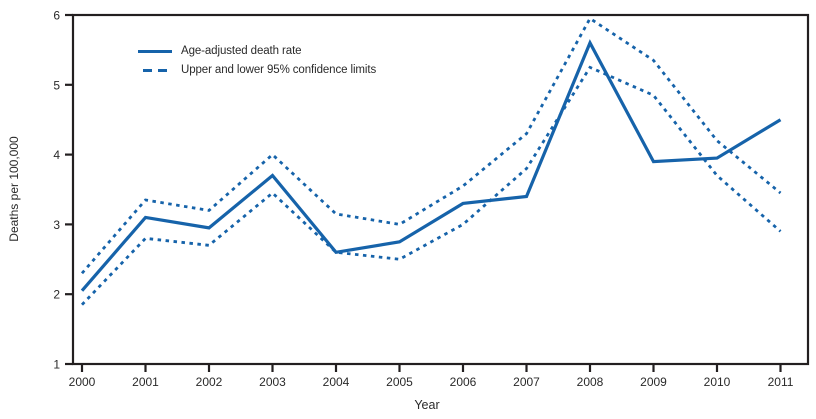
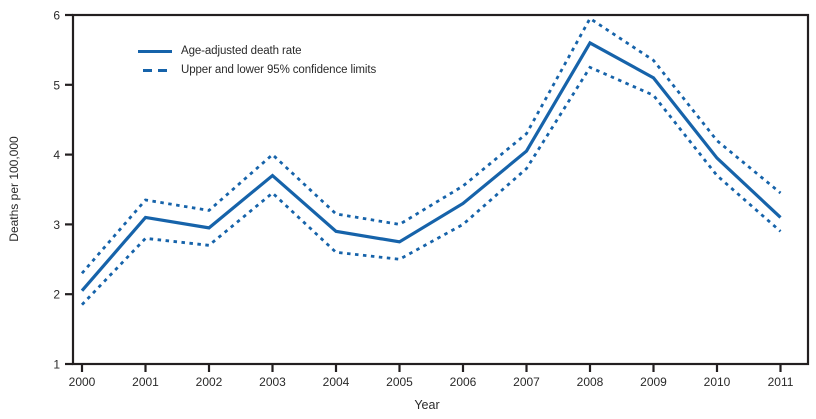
Age-adjusted death rate/2004: 2.6 -> 2.9
Age-adjusted death rate/2007: 3.4 -> 4.0
Age-adjusted death rate/2009: 3.9 -> 5.1
Age-adjusted death rate/2011: 4.5 -> 3.1
